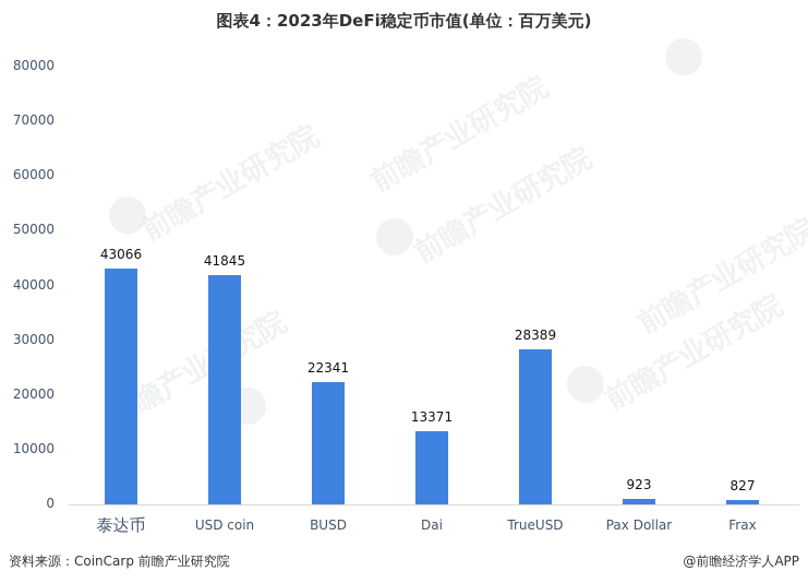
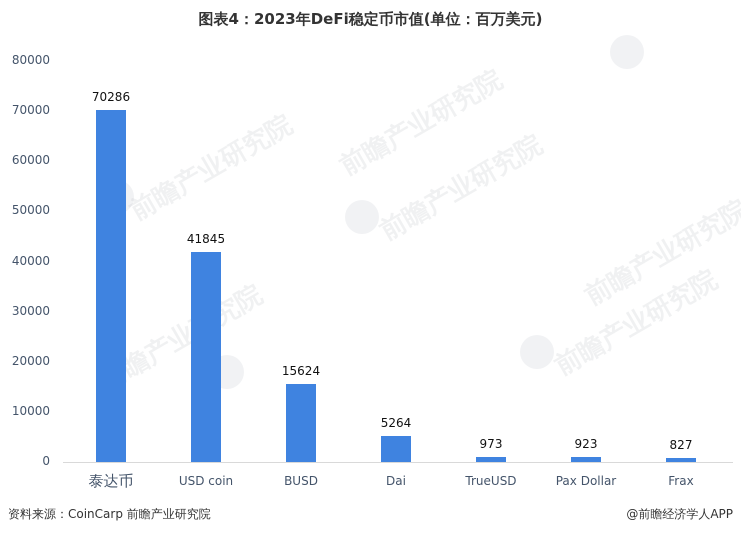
泰达币: 43066 -> 70286
BUSD: 22341 -> 15624
Dai: 13371 -> 5264
TrueUSD: 28389 -> 973
